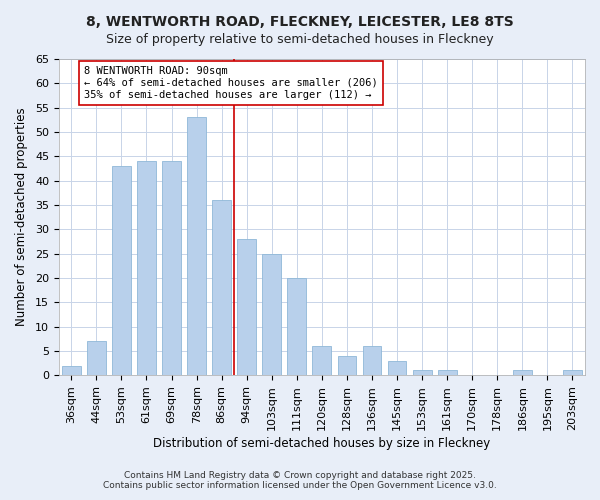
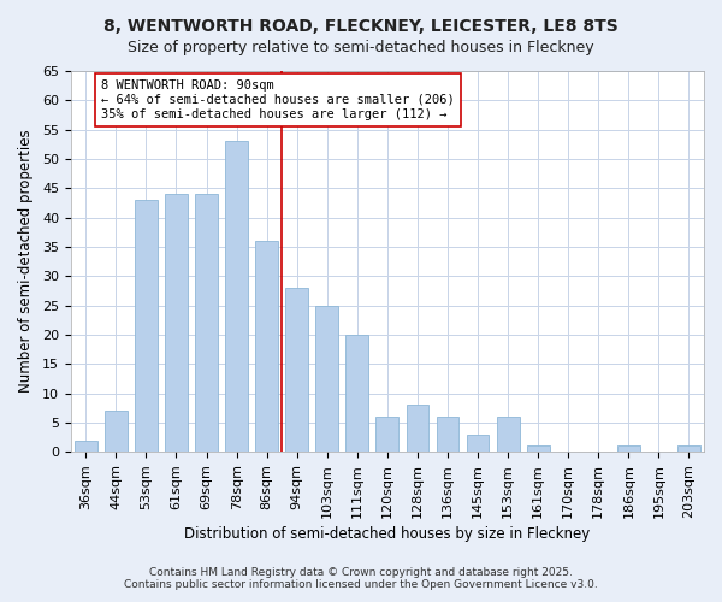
128sqm: 4 -> 8
153sqm: 1 -> 6
